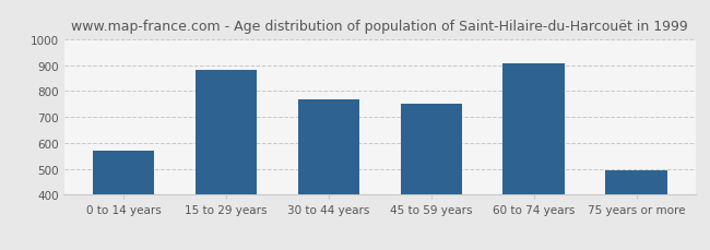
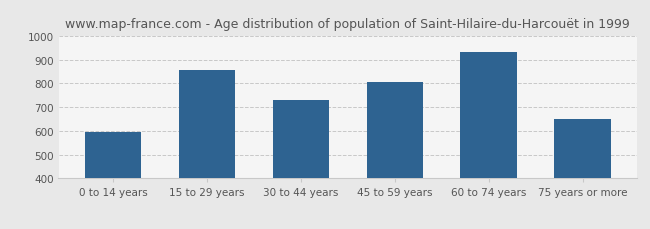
0 to 14 years: 572 -> 595
15 to 29 years: 881 -> 855
30 to 44 years: 766 -> 730
45 to 59 years: 750 -> 805
60 to 74 years: 906 -> 930
75 years or more: 493 -> 650
